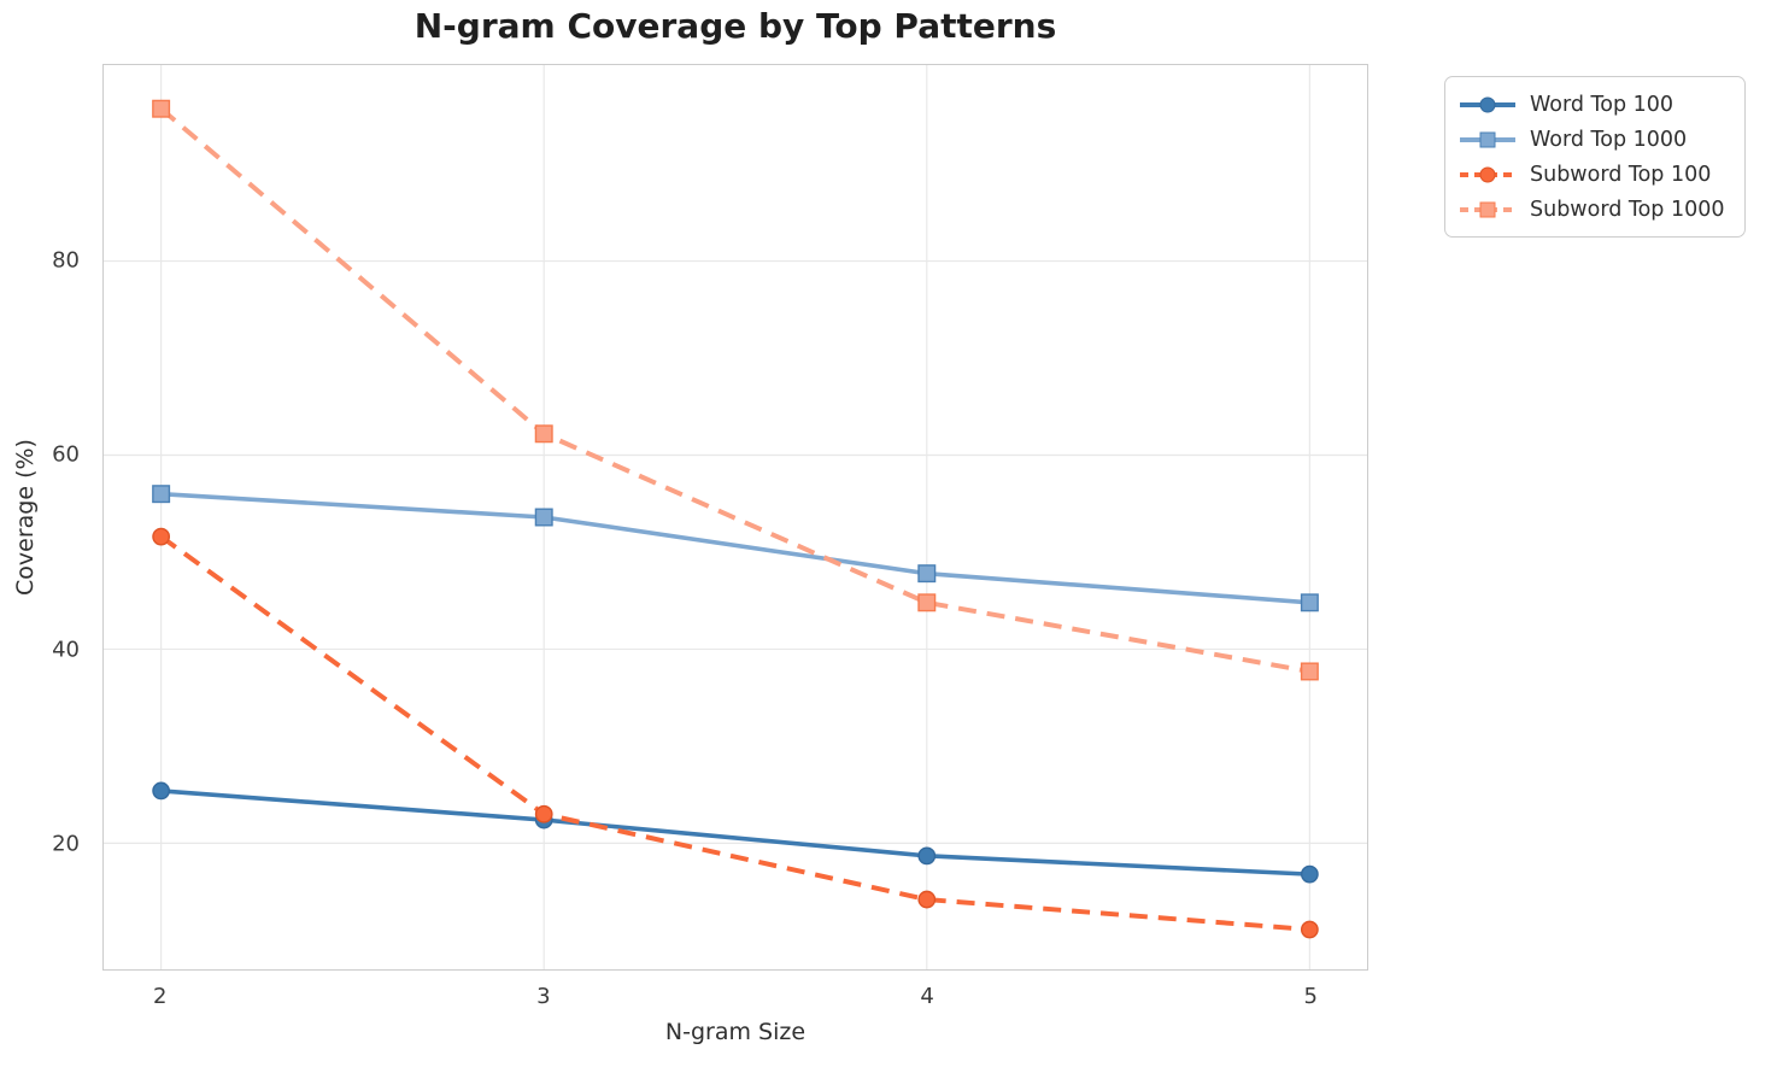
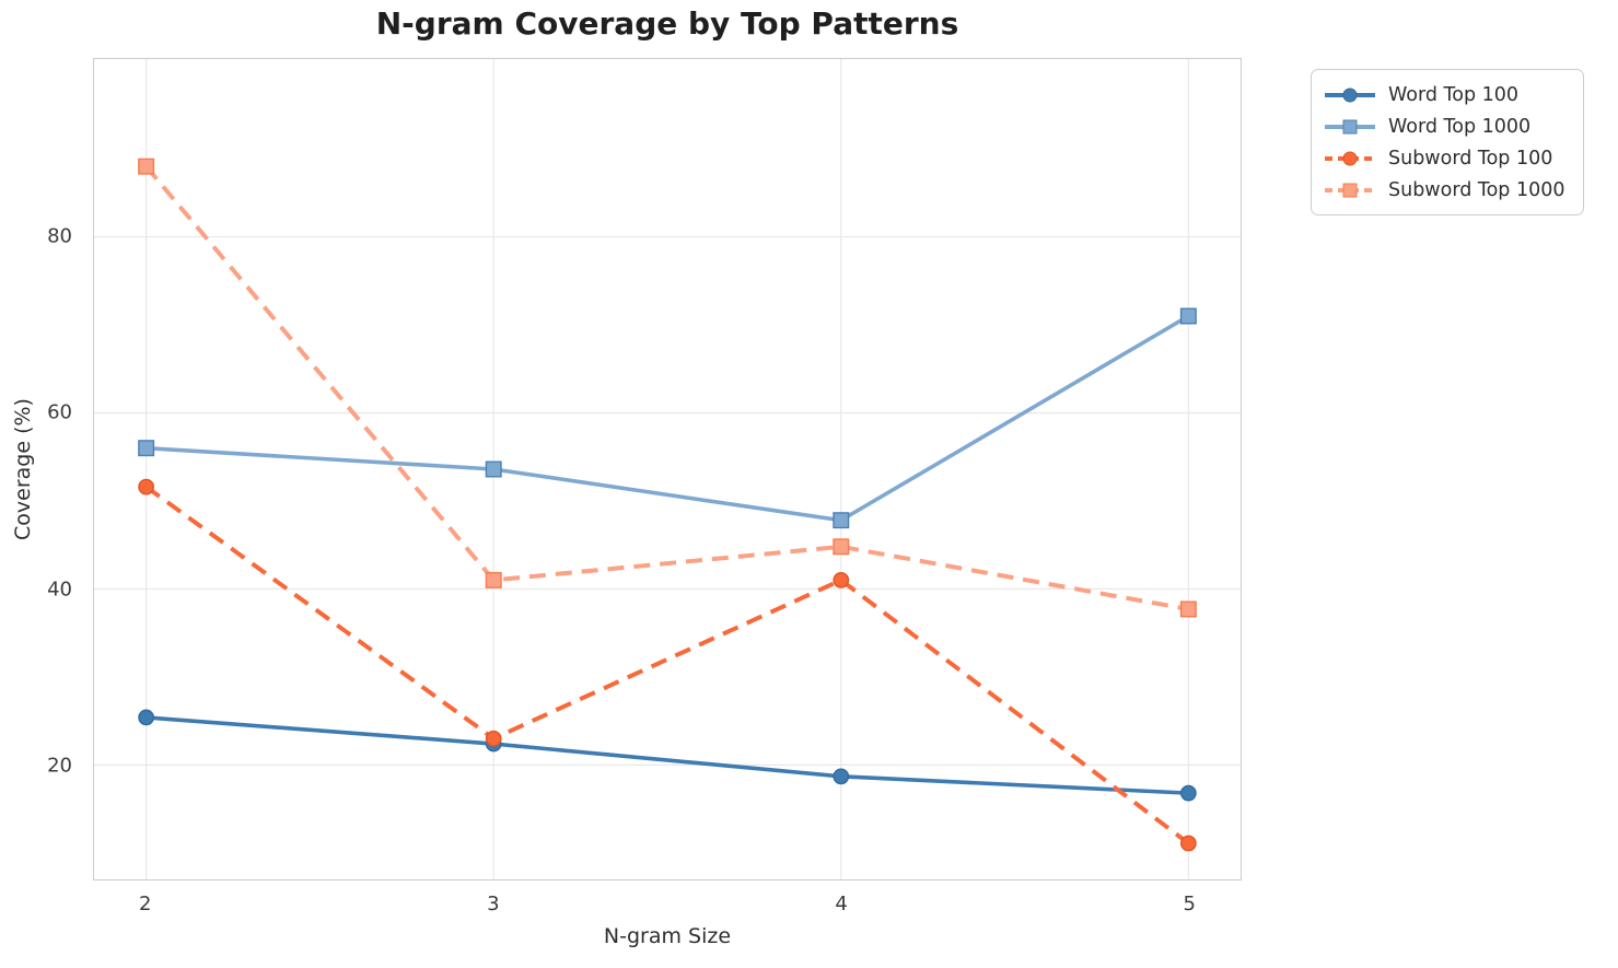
Subword Top 1000/2: 96 -> 88
Subword Top 1000/3: 62 -> 41
Subword Top 100/4: 14 -> 41
Word Top 1000/5: 45 -> 71
